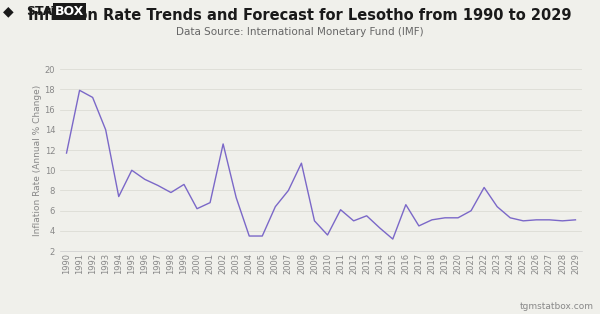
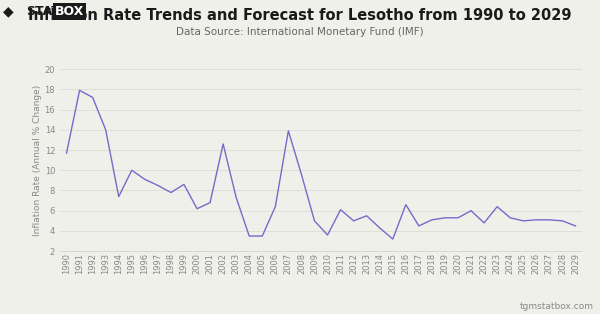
2007: 8.0 -> 13.9
2008: 10.7 -> 9.6
2022: 8.3 -> 4.8
2029: 5.1 -> 4.5
